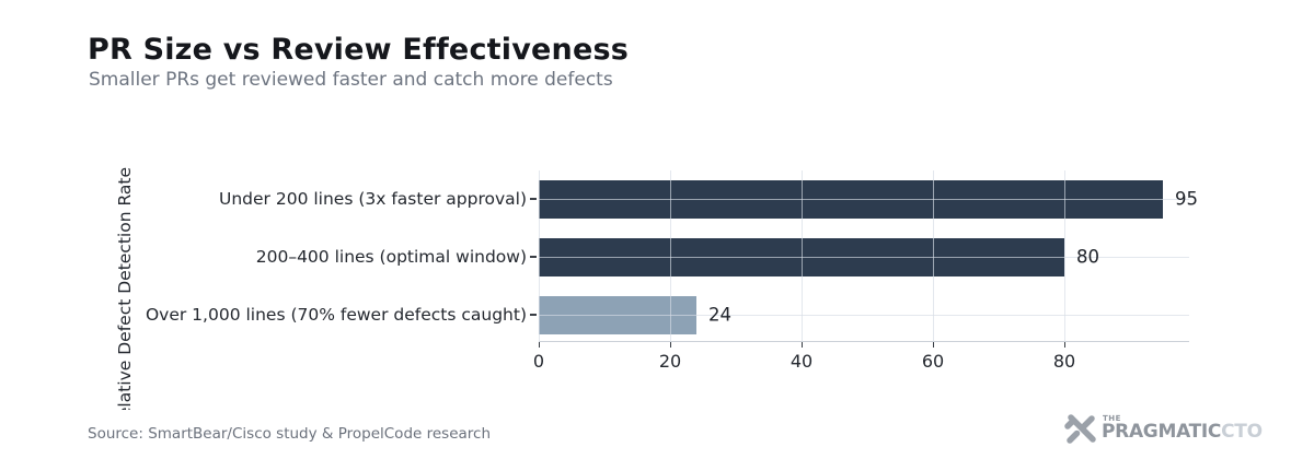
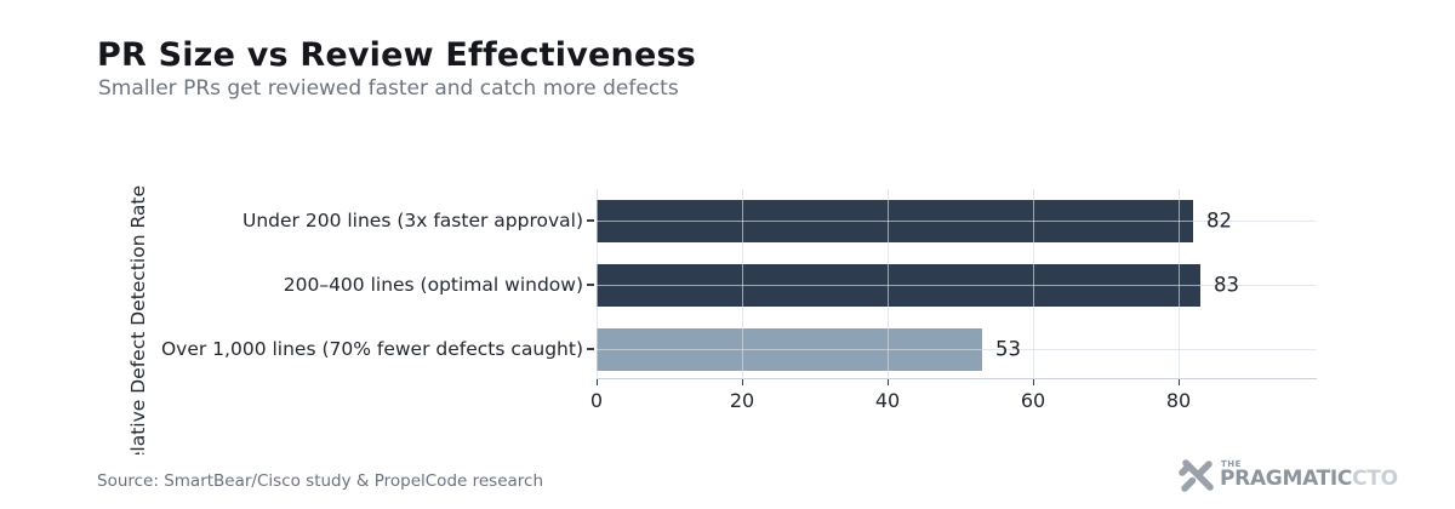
Under 200 lines (3x faster approval): 95 -> 82
200–400 lines (optimal window): 80 -> 83
Over 1,000 lines (70% fewer defects caught): 24 -> 53
